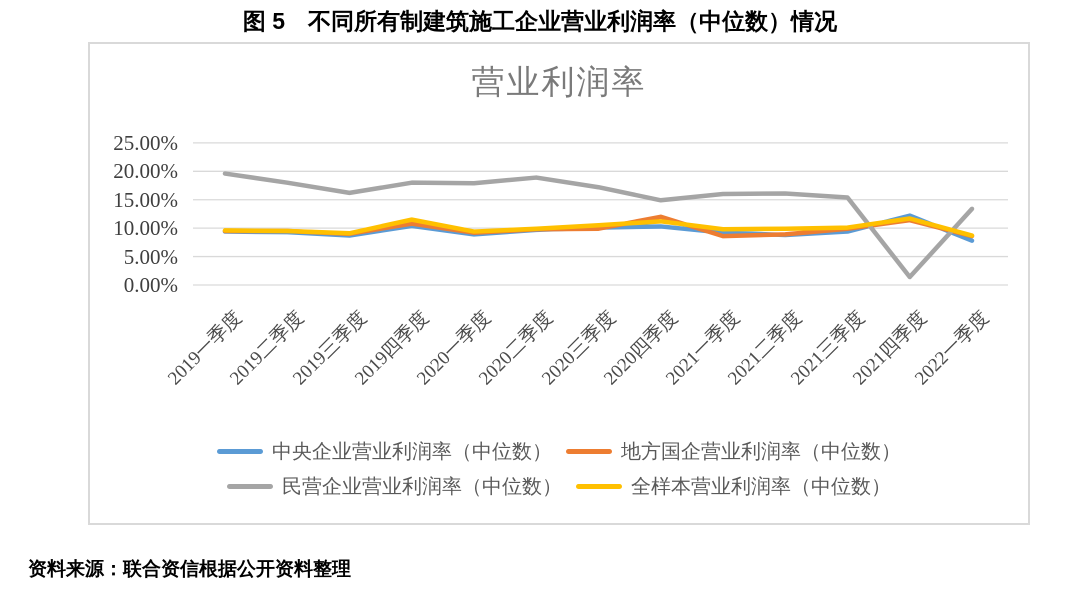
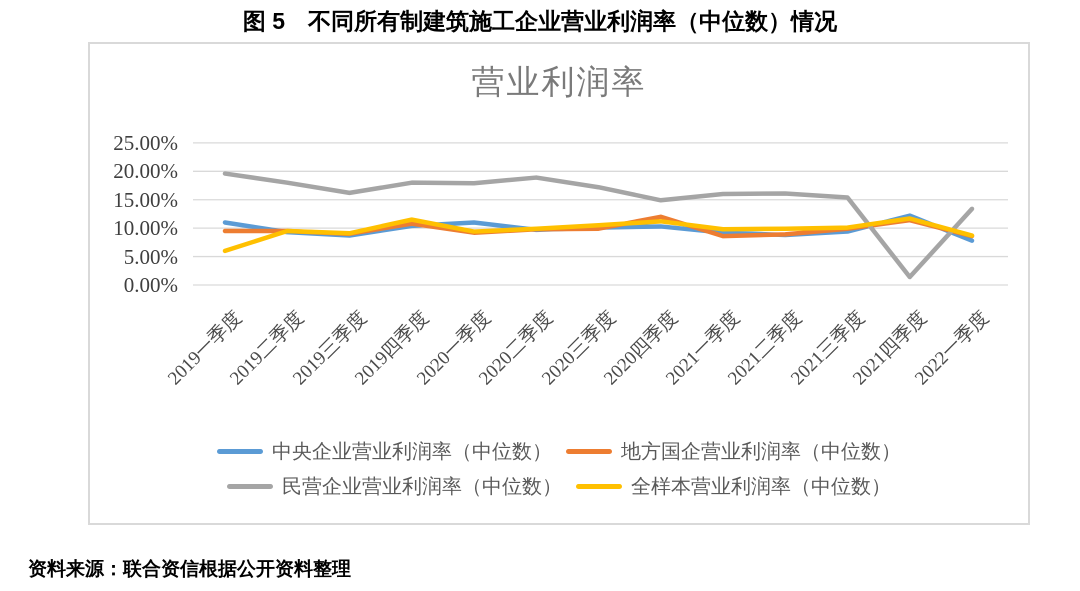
中央企业营业利润率（中位数）/2019一季度: 9% -> 11%
全样本营业利润率（中位数）/2019一季度: 10% -> 6%
中央企业营业利润率（中位数）/2020一季度: 9% -> 11%
